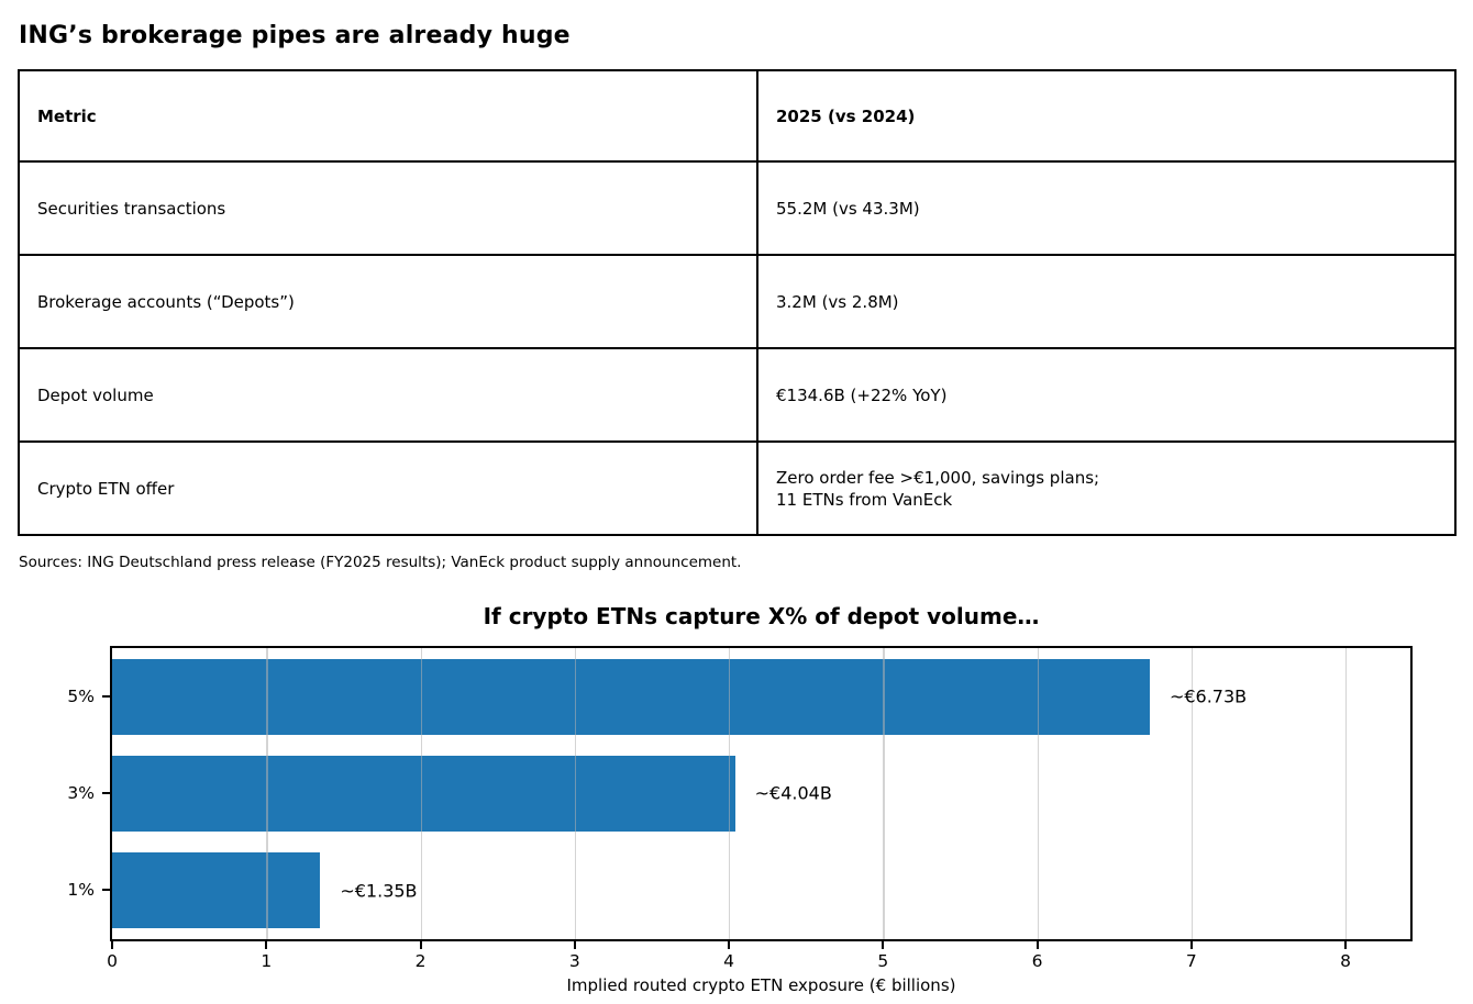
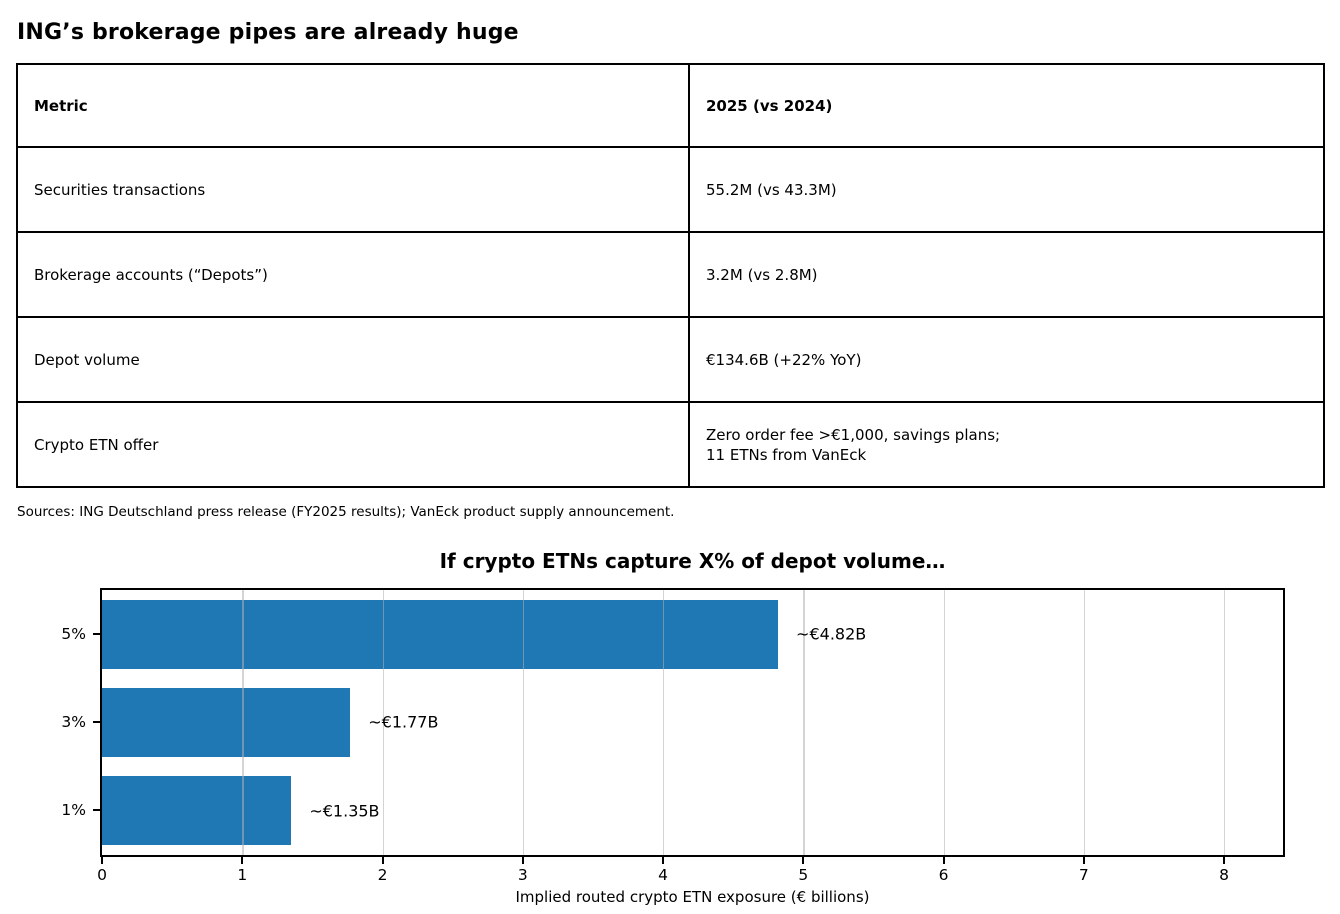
5%: 6.73 -> 4.82
3%: 4.04 -> 1.77
